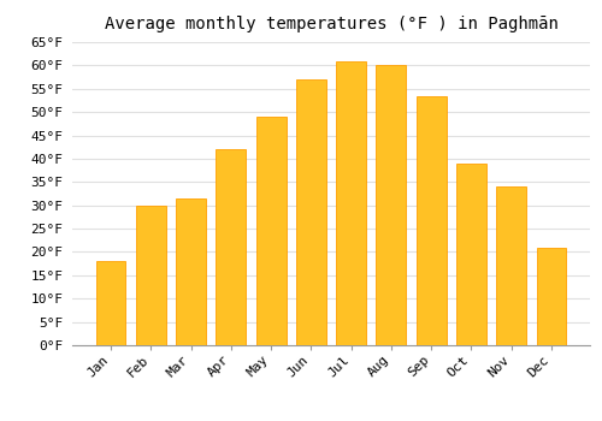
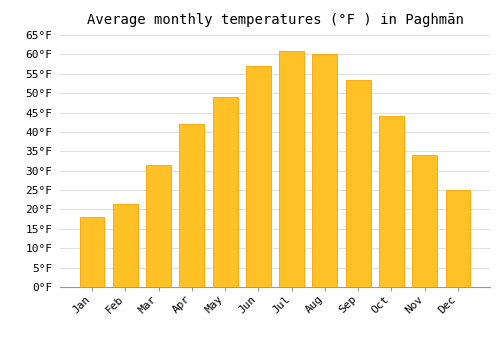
Feb: 30.0°F -> 21.5°F
Oct: 39.0°F -> 44.0°F
Dec: 21.0°F -> 25.0°F
